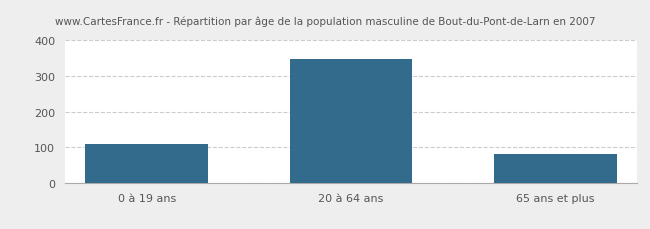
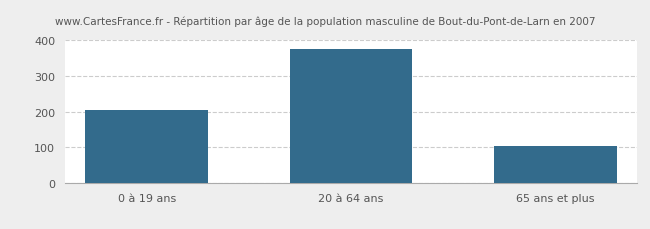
0 à 19 ans: 110 -> 205
20 à 64 ans: 348 -> 375
65 ans et plus: 80 -> 105
